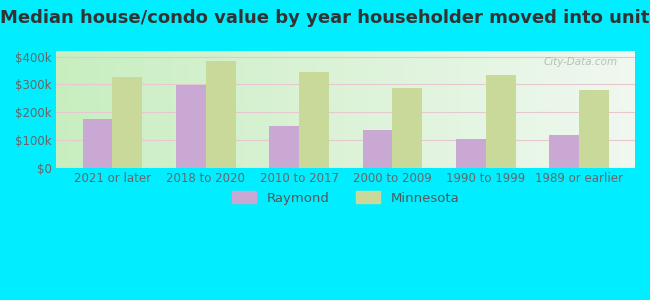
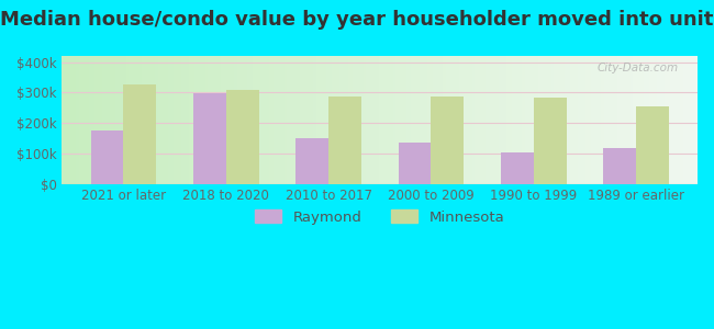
Minnesota/2018 to 2020: $385k -> $308k
Minnesota/2010 to 2017: $345k -> $288k
Minnesota/1990 to 1999: $335k -> $283k
Minnesota/1989 or earlier: $280k -> $255k
